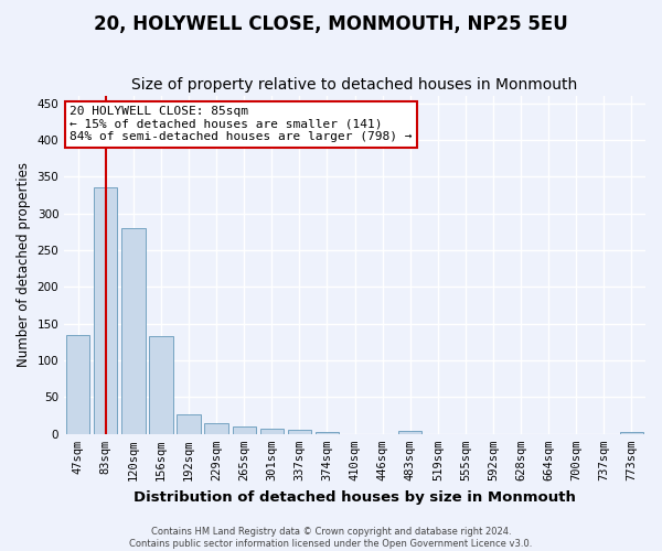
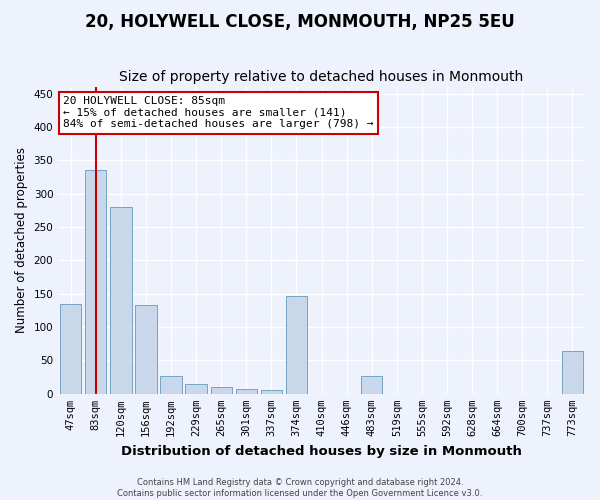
374sqm: 3 -> 146
483sqm: 4 -> 26
773sqm: 3 -> 64
